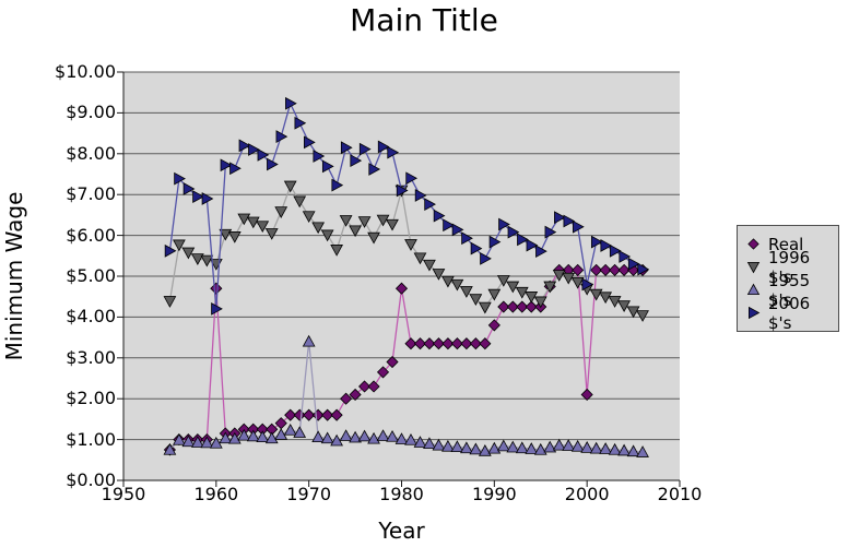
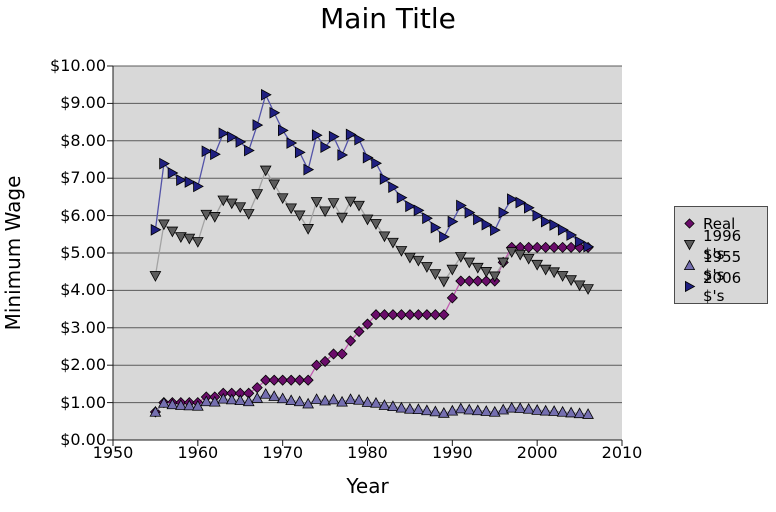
Real/1960: $4.7 -> $1.0
2006 $'s/1960: $4.2 -> $6.8
1955 $'s/1970: $3.4 -> $1.1
Real/1980: $4.7 -> $3.1
1996 $'s/1980: $7.1 -> $5.9
2006 $'s/1980: $7.1 -> $7.5
Real/2000: $2.1 -> $5.2
2006 $'s/2000: $4.8 -> $6.0
